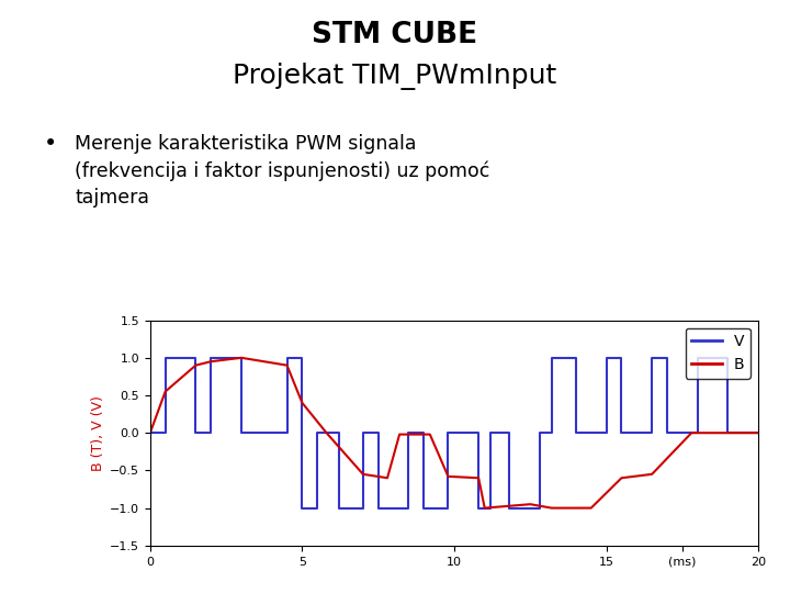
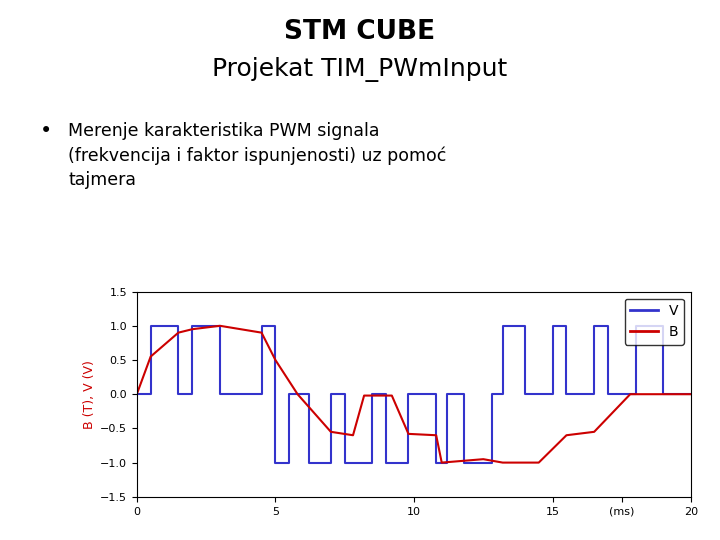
B/5: 0.40 -> 0.50
